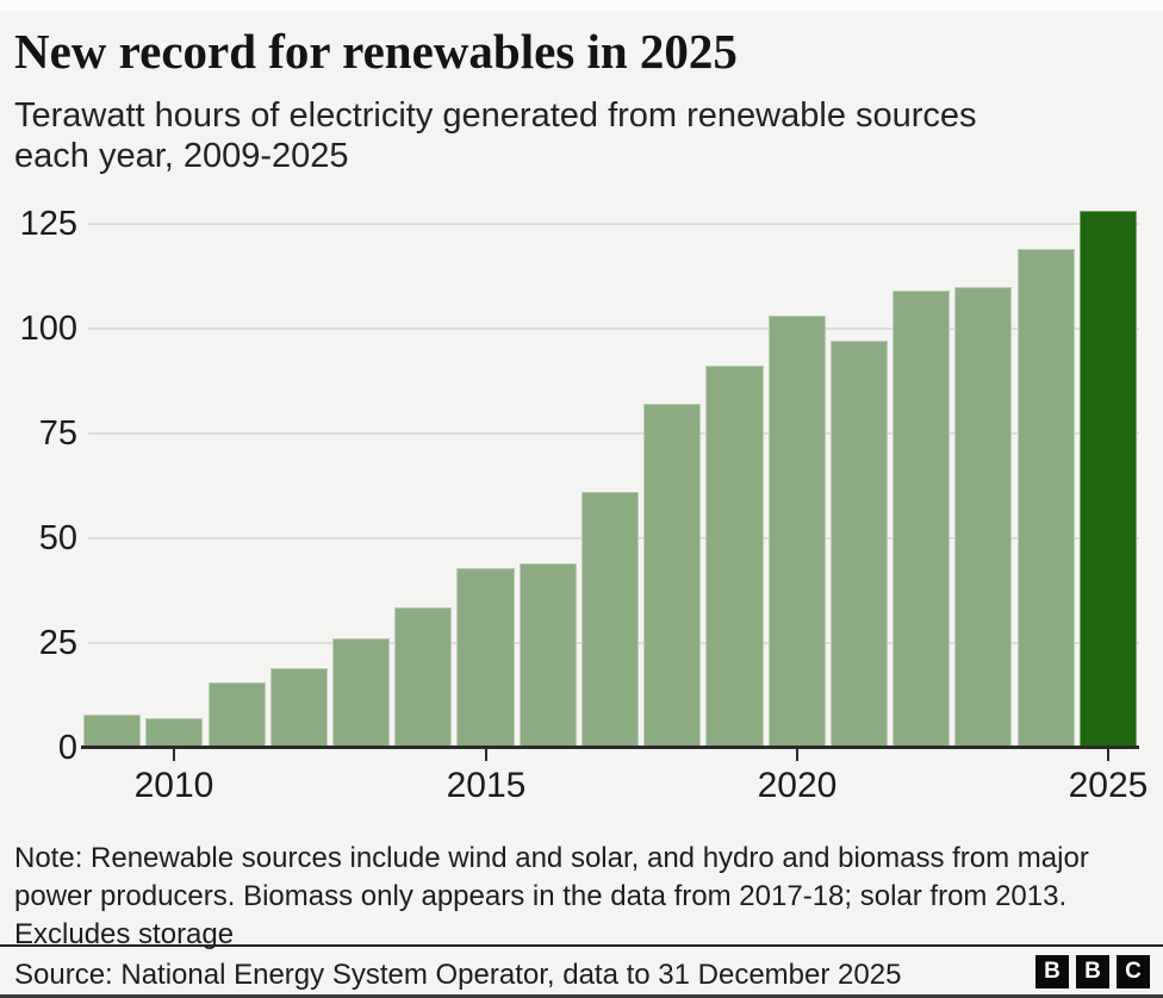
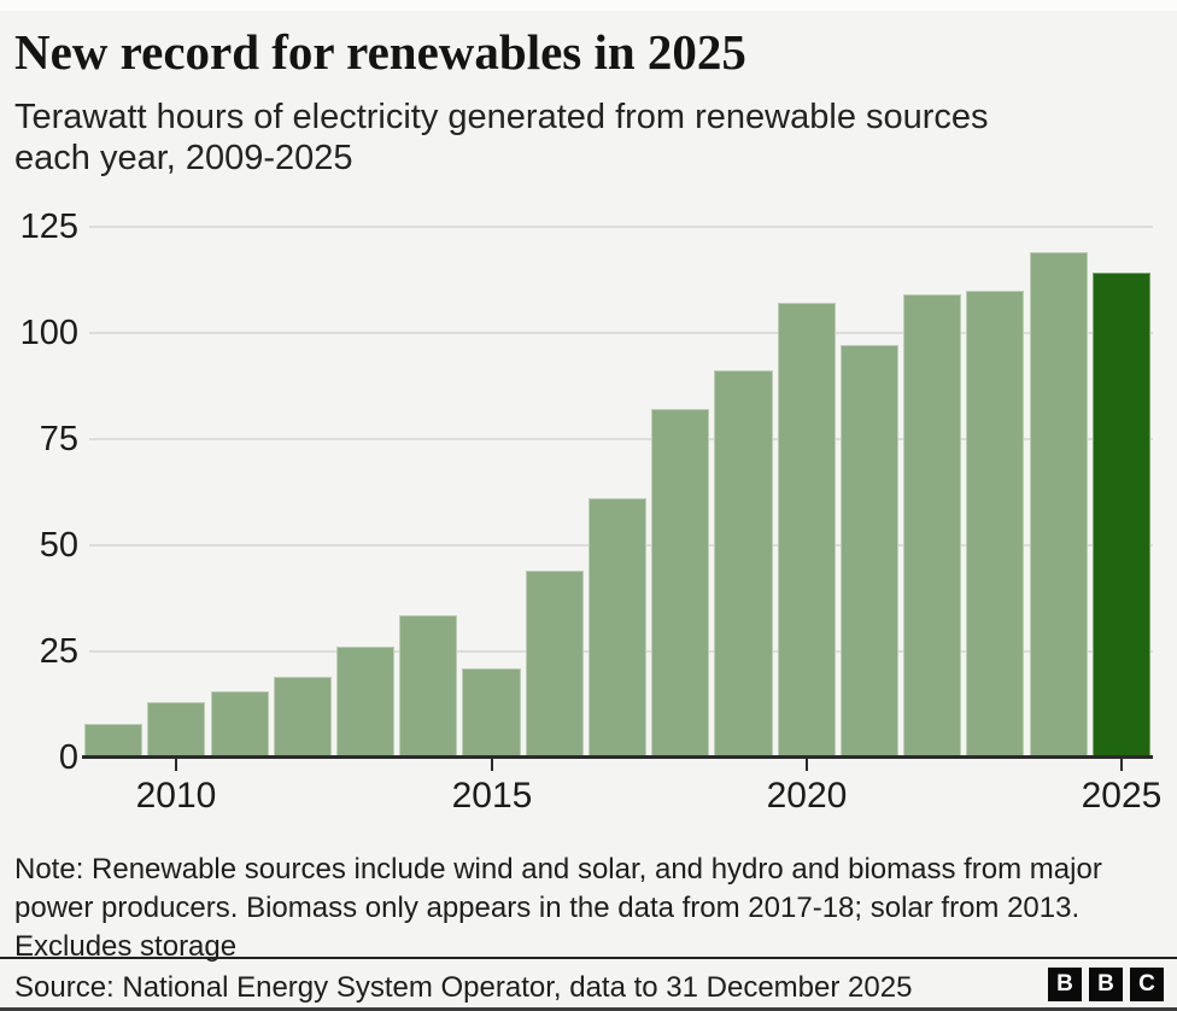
2010: 7 -> 13
2015: 43 -> 21
2020: 103 -> 107
2025: 128 -> 114
